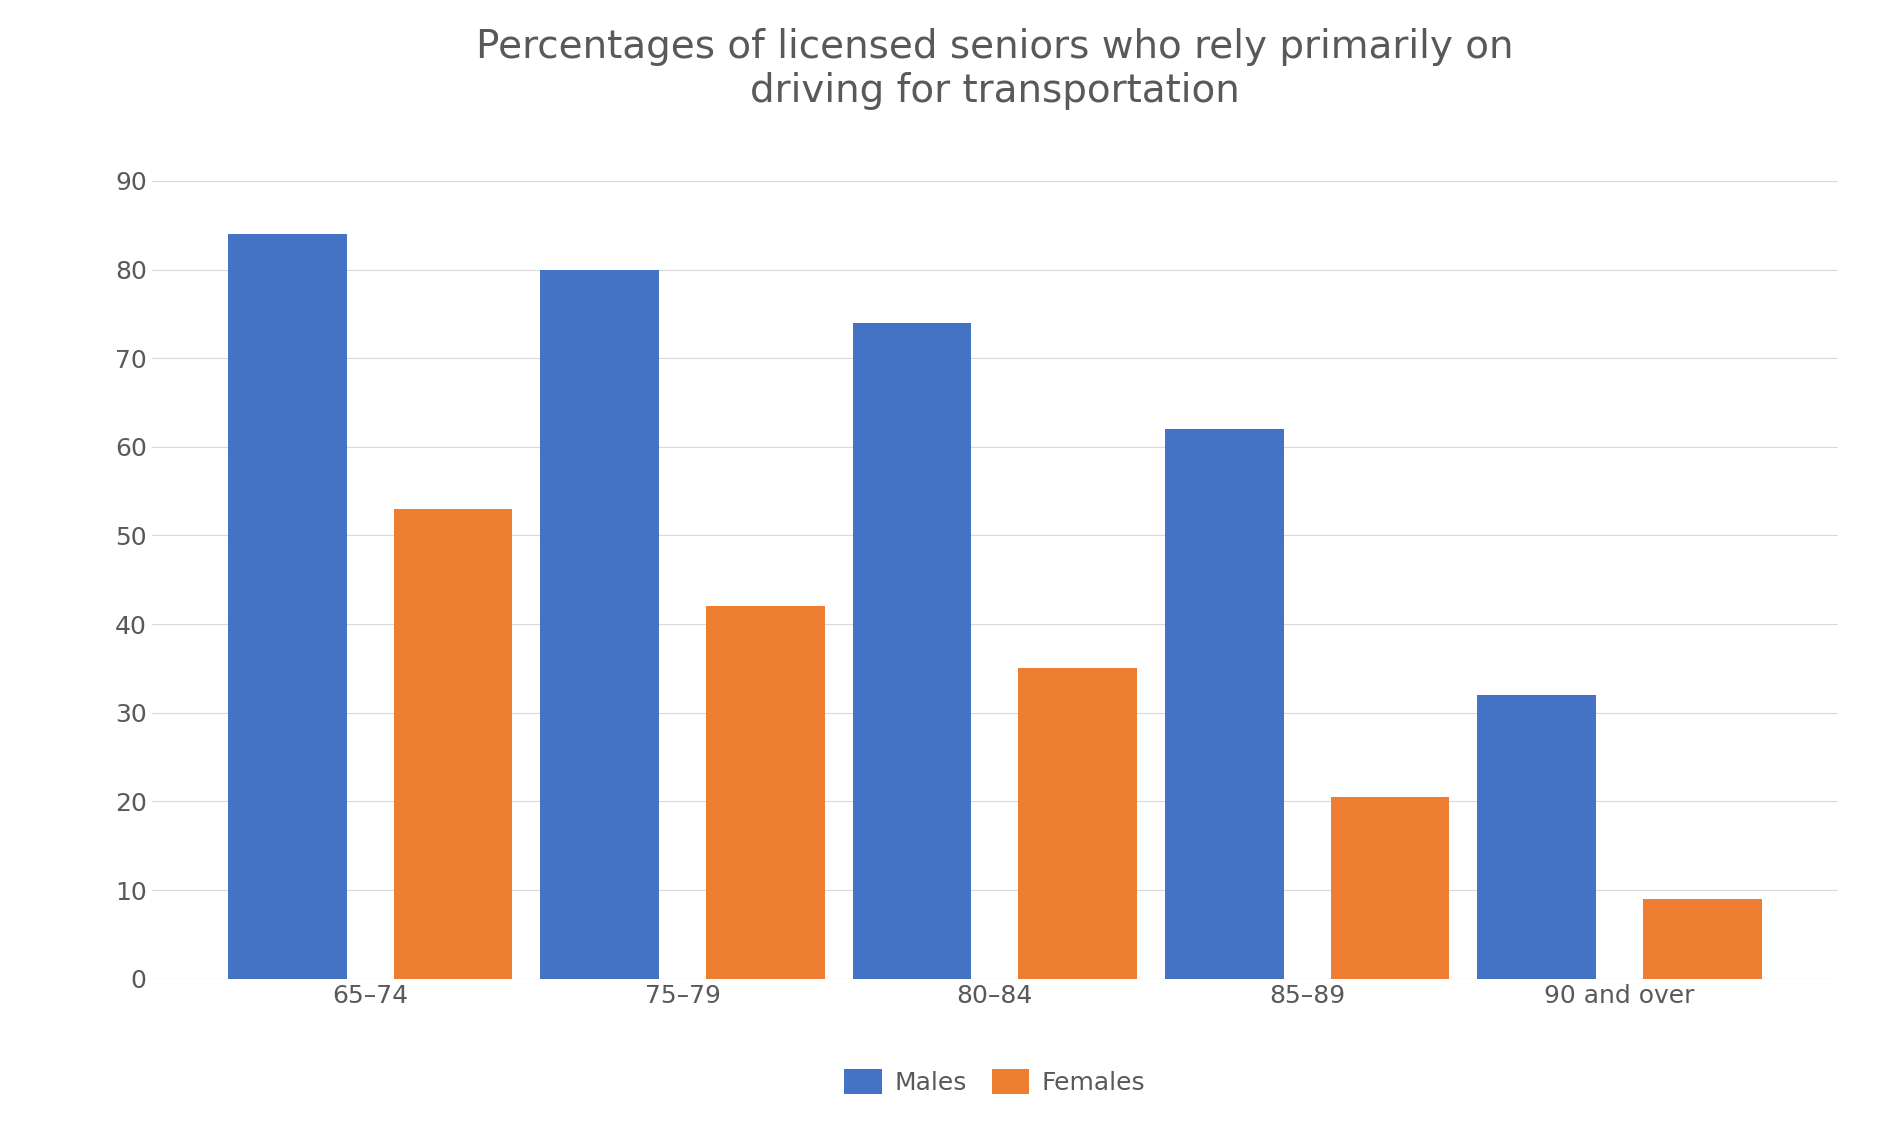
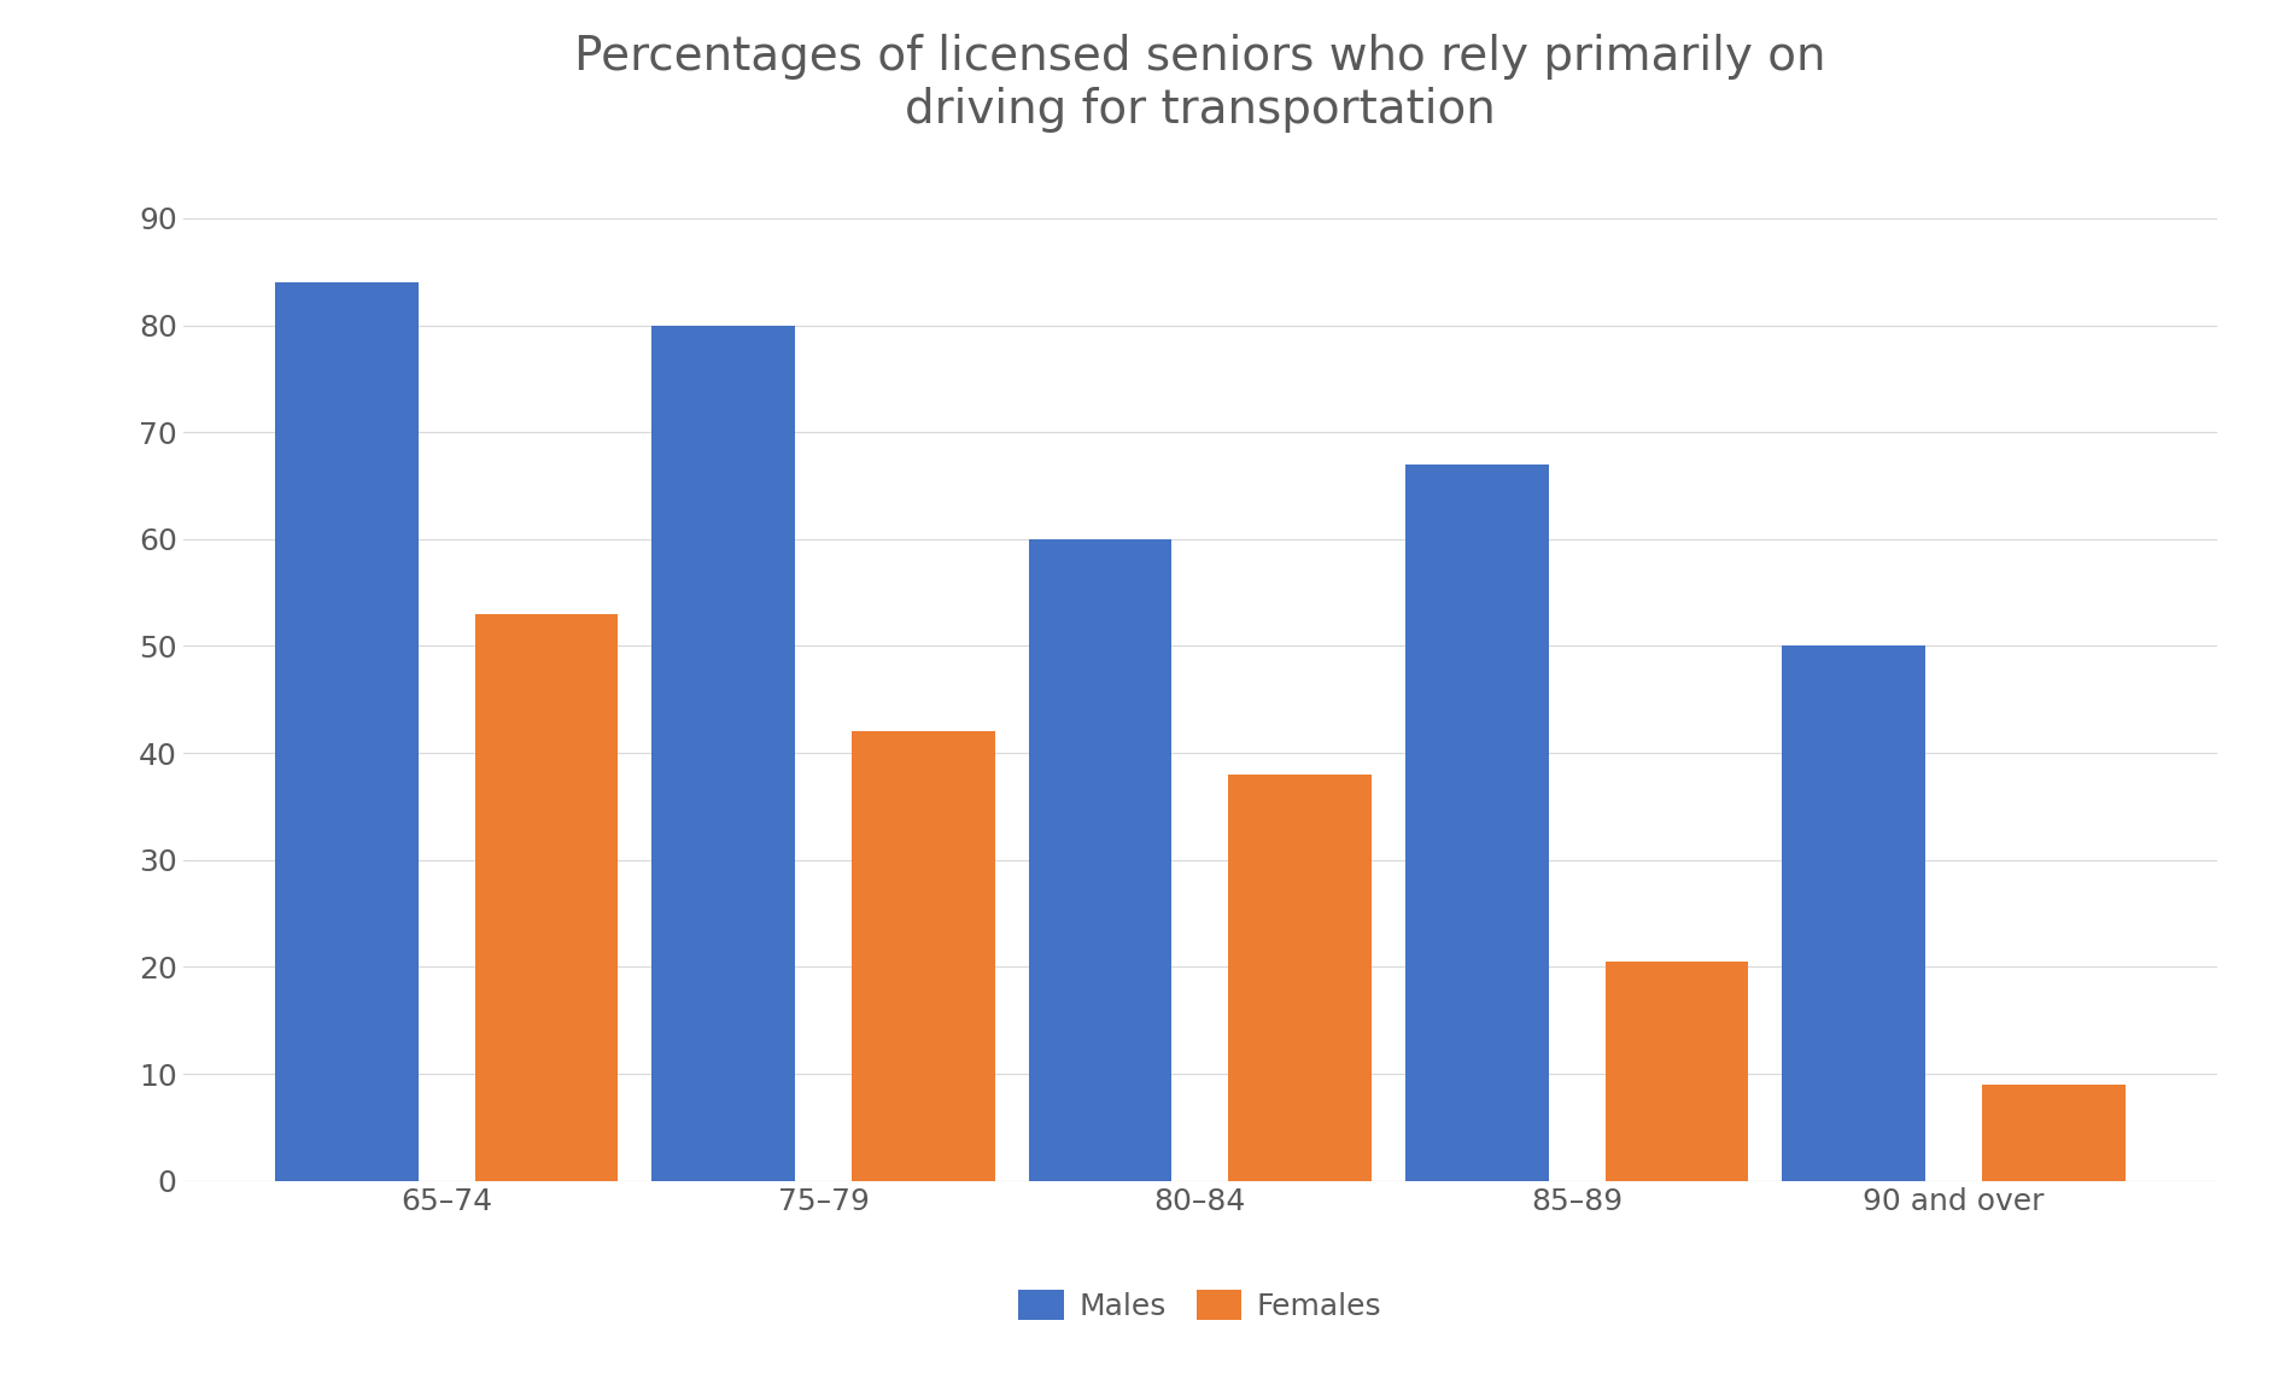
Males/80–84: 74 -> 60
Females/80–84: 35.0 -> 38.0
Males/85–89: 62 -> 67
Males/90 and over: 32 -> 50
